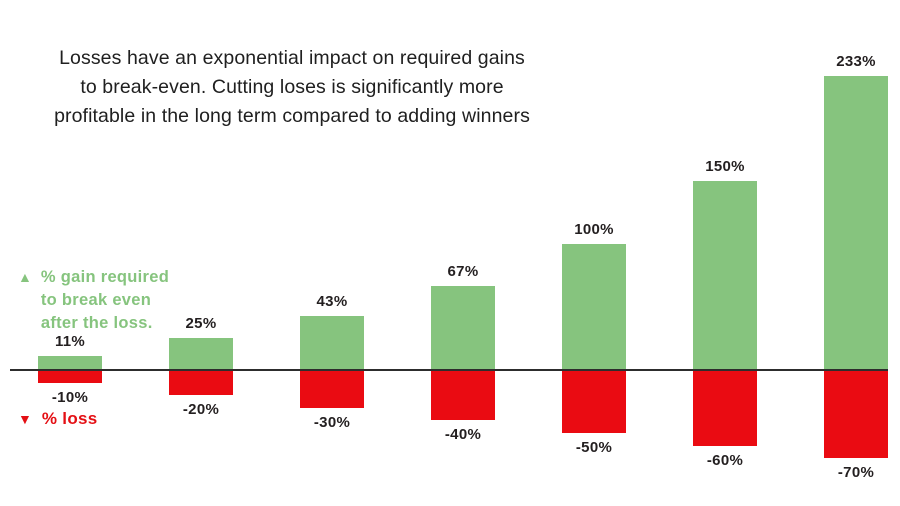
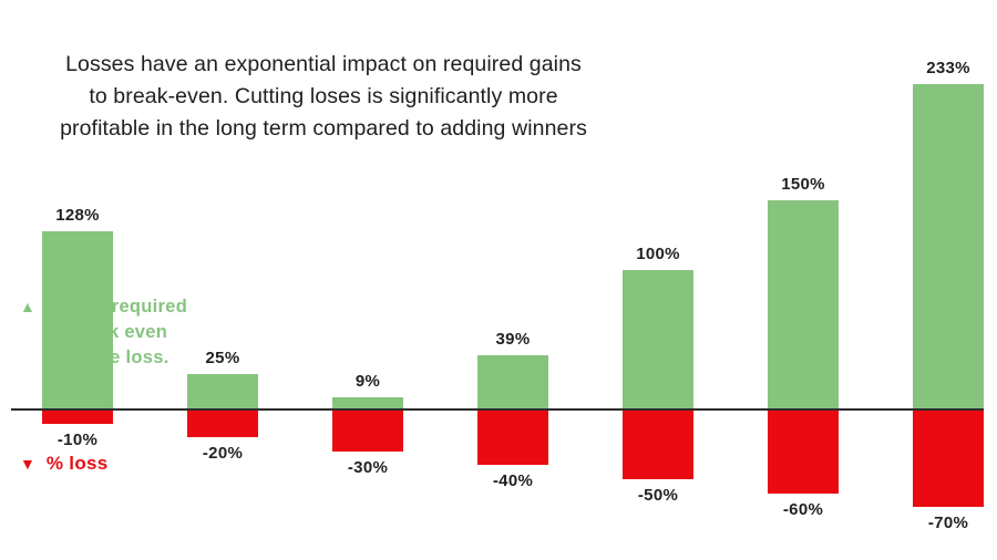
% gain required to break even after the loss./-10%: 11% -> 128%
% gain required to break even after the loss./-30%: 43% -> 9%
% gain required to break even after the loss./-40%: 67% -> 39%
